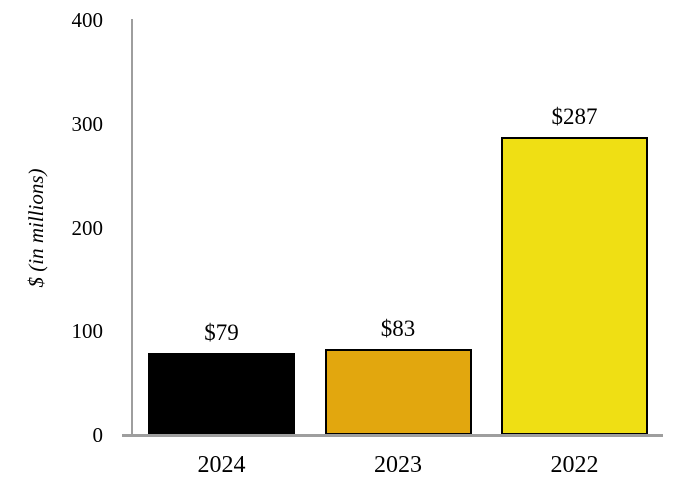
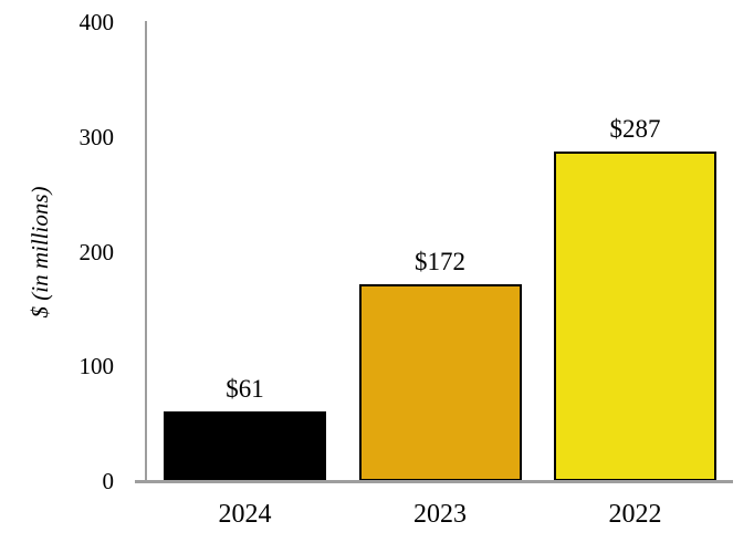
2024: $79 -> $61
2023: $83 -> $172
